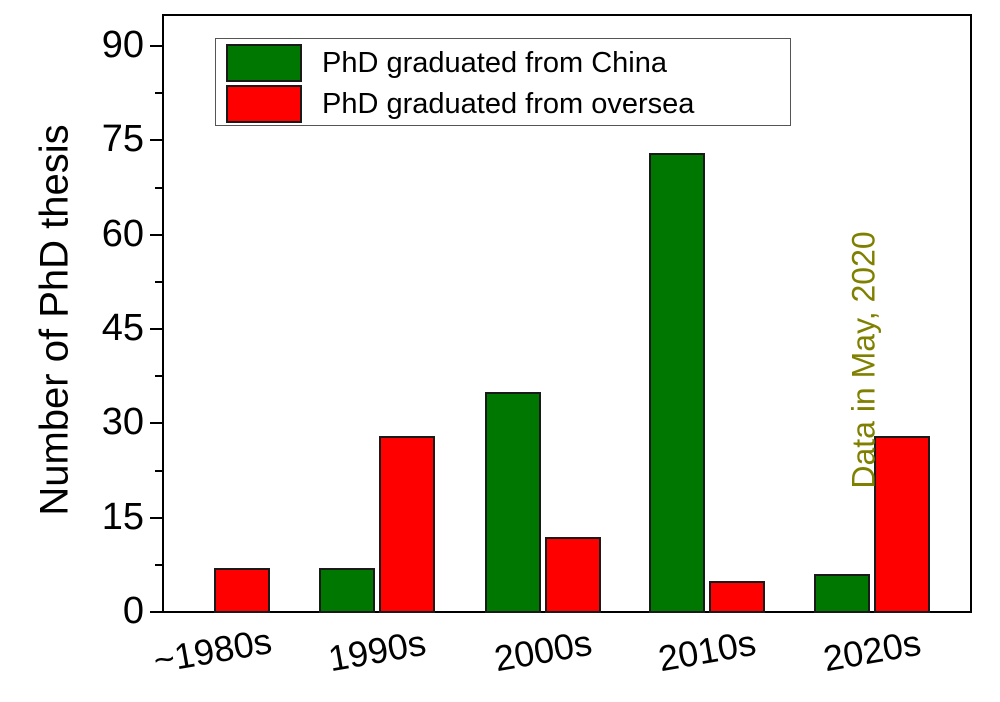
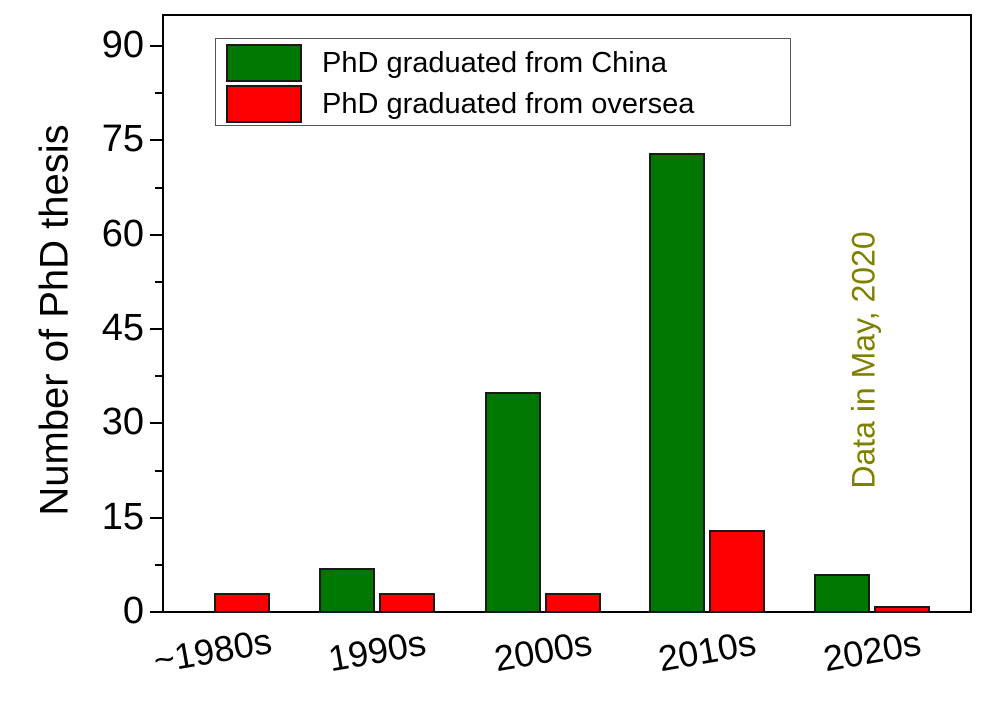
PhD graduated from oversea/~1980s: 7 -> 3
PhD graduated from oversea/1990s: 28 -> 3
PhD graduated from oversea/2000s: 12 -> 3
PhD graduated from oversea/2010s: 5 -> 13
PhD graduated from oversea/2020s: 28 -> 1
